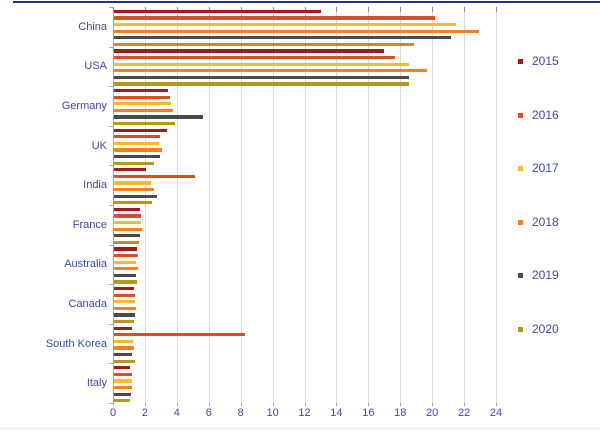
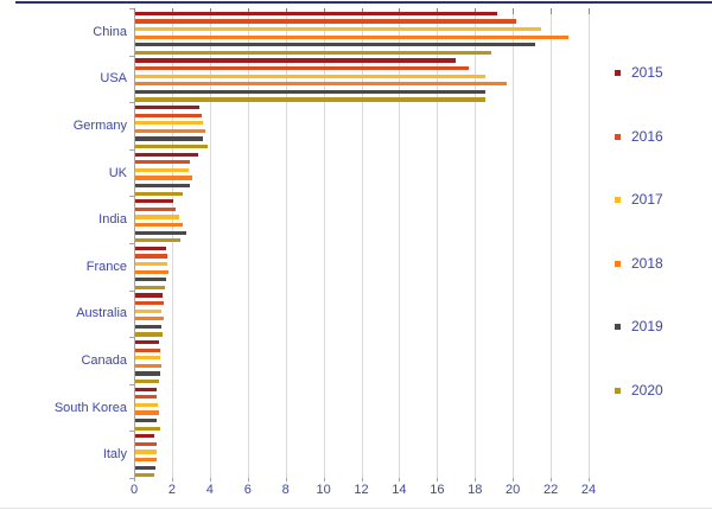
2015/China: 13.0 -> 19.1
2019/Germany: 5.6 -> 3.6
2016/India: 5.1 -> 2.1
2016/South Korea: 8.2 -> 1.1
